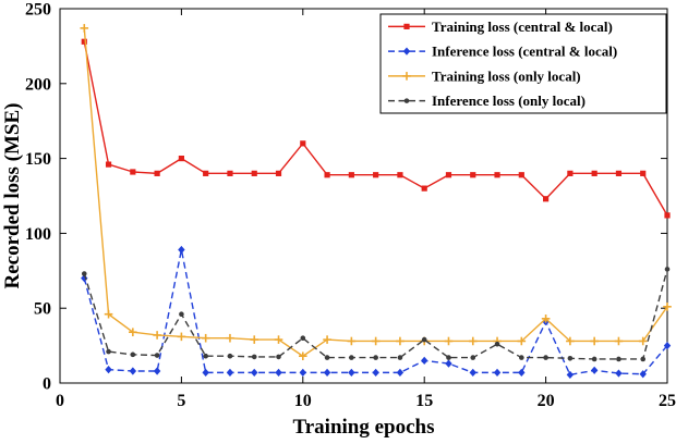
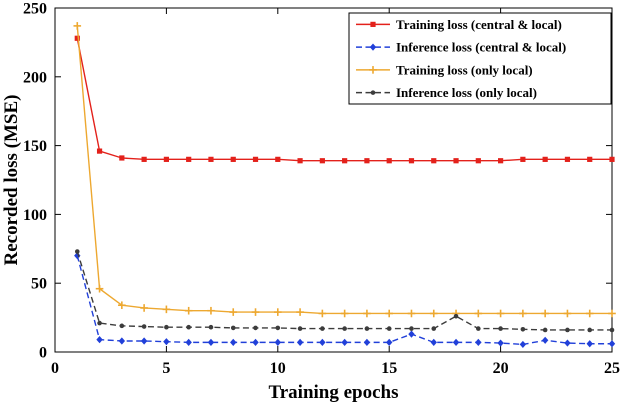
Training loss (central & local)/5: 150 -> 140
Inference loss (central & local)/5: 89 -> 8
Inference loss (only local)/5: 46 -> 18
Training loss (central & local)/10: 160 -> 140
Training loss (only local)/10: 18 -> 29
Inference loss (only local)/10: 30 -> 18
Training loss (central & local)/15: 130 -> 139
Inference loss (central & local)/15: 15 -> 7
Inference loss (only local)/15: 29 -> 17
Training loss (central & local)/20: 123 -> 139
Inference loss (central & local)/20: 41 -> 6
Training loss (only local)/20: 43 -> 28
Training loss (central & local)/25: 112 -> 140
Inference loss (central & local)/25: 25 -> 6
Training loss (only local)/25: 51 -> 28
Inference loss (only local)/25: 76 -> 16
